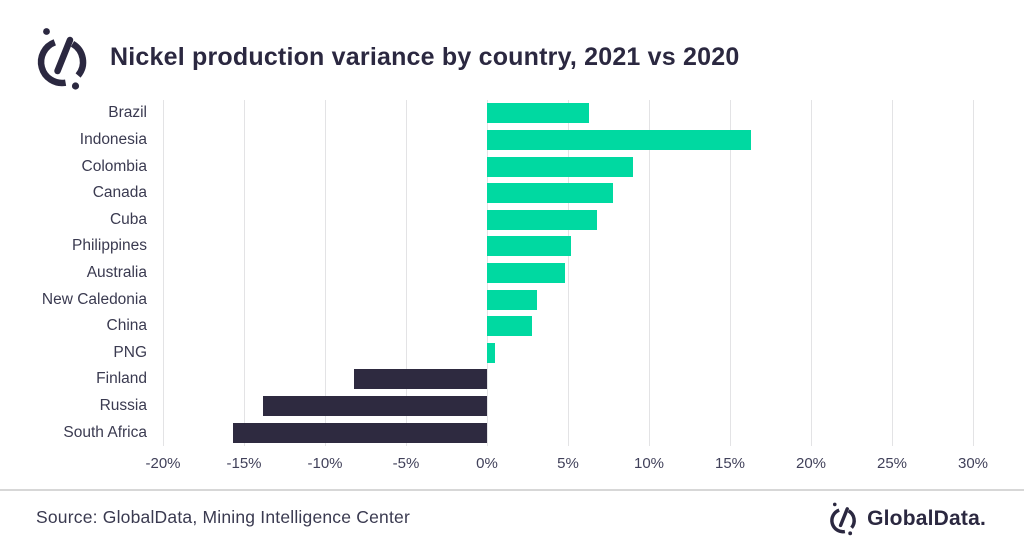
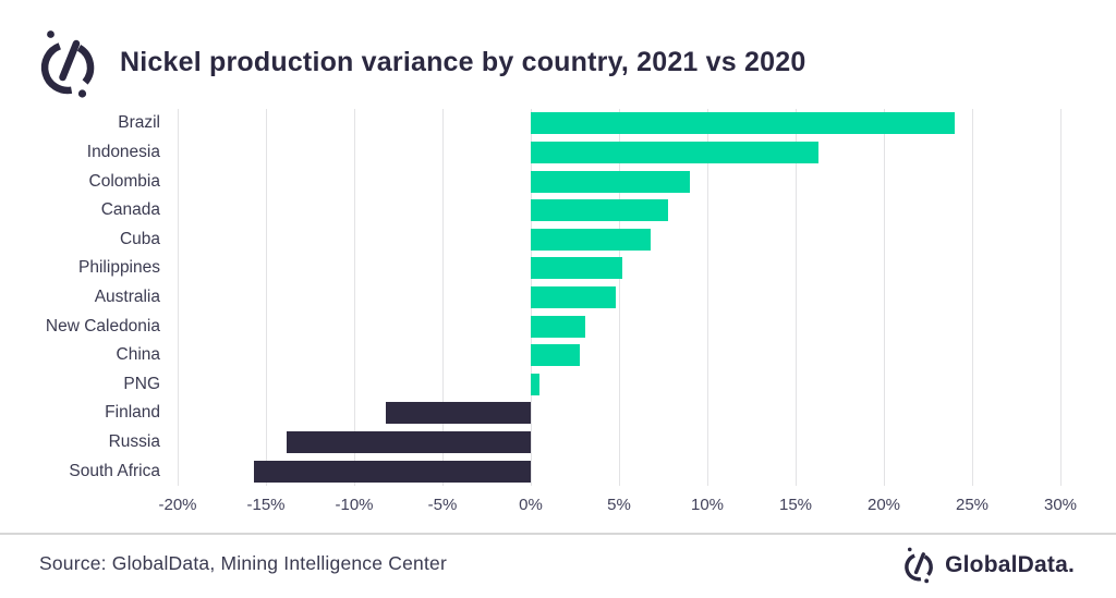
Brazil: 6.3% -> 24.0%
